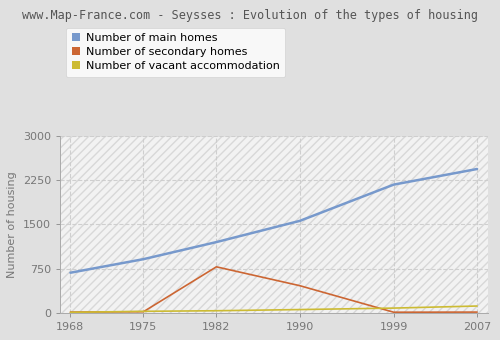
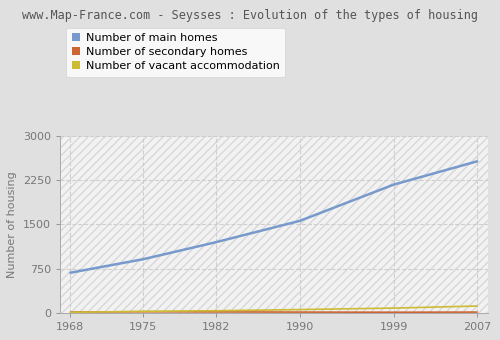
Number of secondary homes/1982: 780 -> 20
Number of secondary homes/1990: 460 -> 10
Number of main homes/2007: 2440 -> 2570
